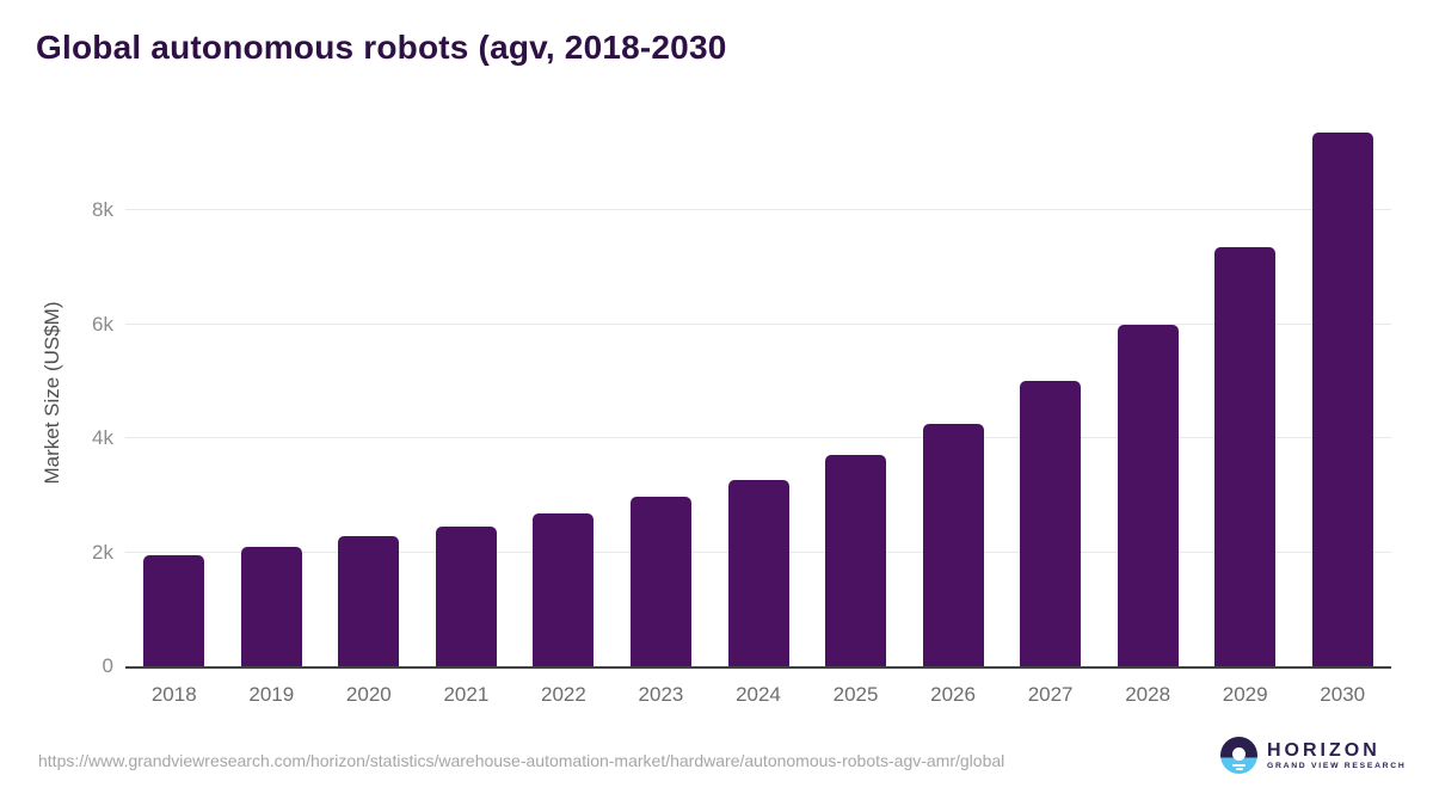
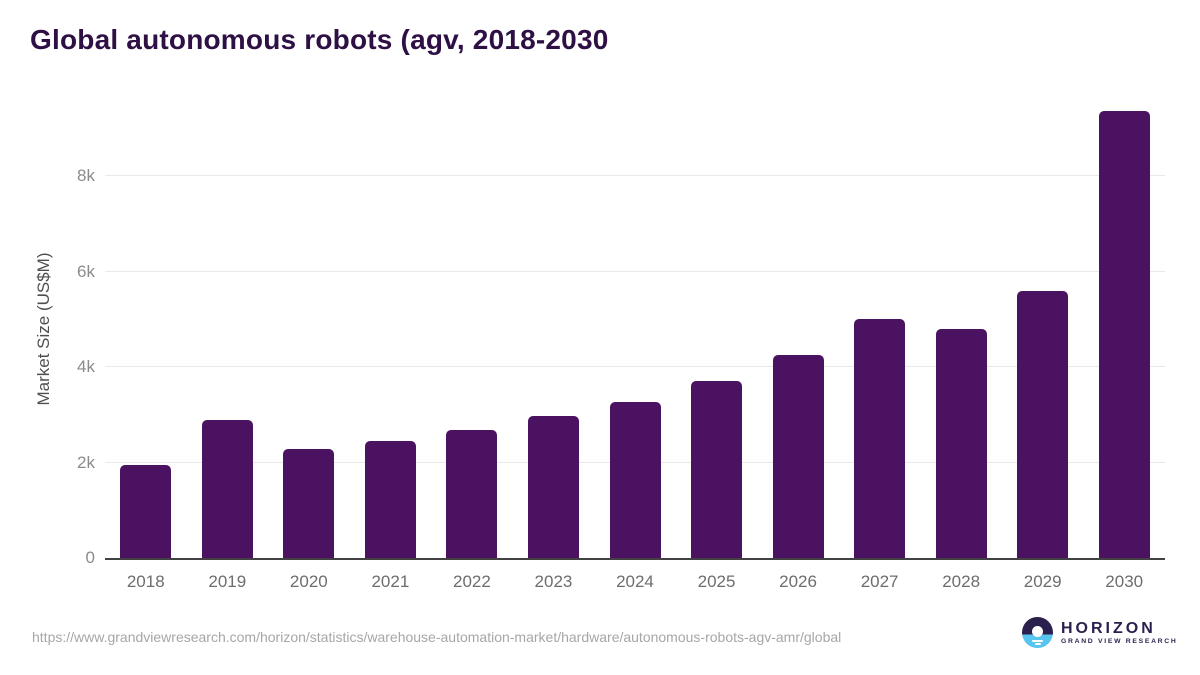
2019: 2.1k -> 2.9k
2028: 6.0k -> 4.8k
2029: 7.4k -> 5.6k
